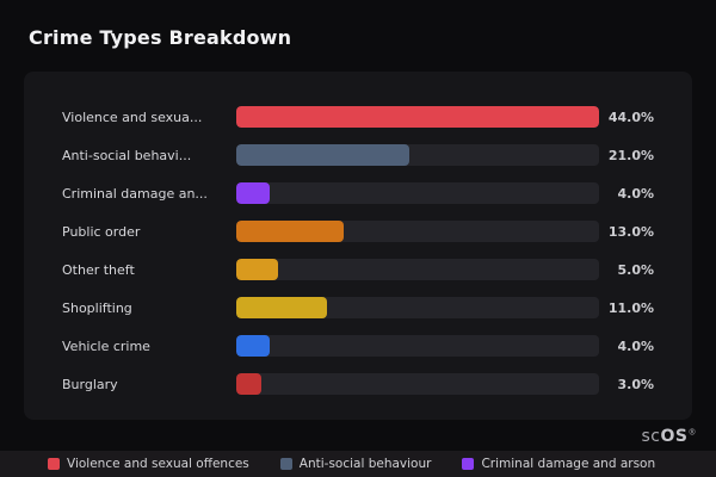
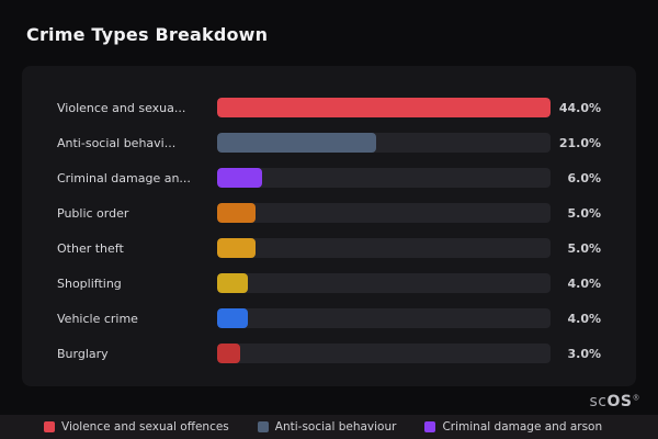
Criminal damage an...: 4.0% -> 6.0%
Public order: 13.0% -> 5.0%
Shoplifting: 11.0% -> 4.0%
